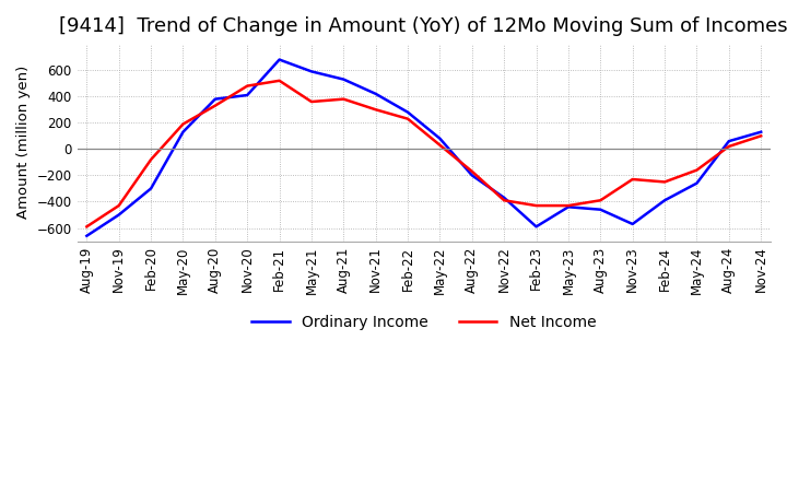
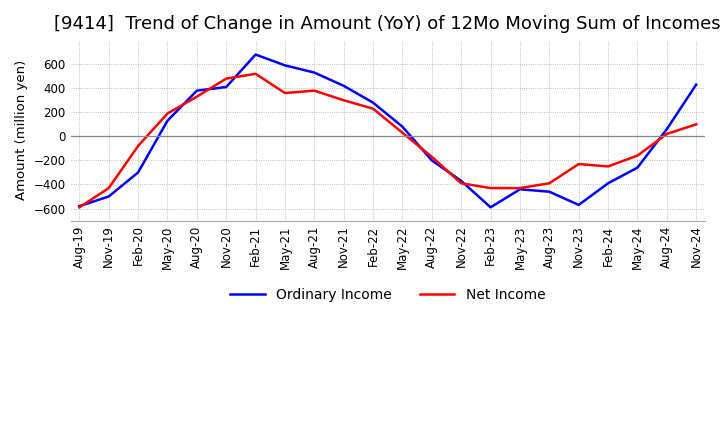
Ordinary Income/Aug-19: -660 -> -580
Ordinary Income/Nov-24: 130 -> 430
